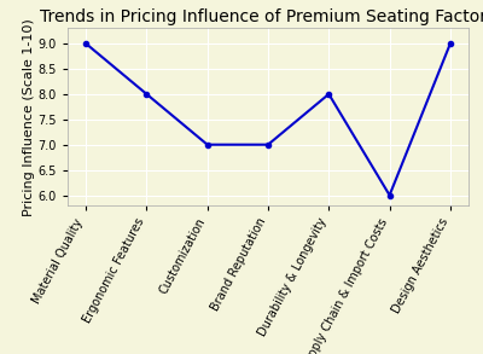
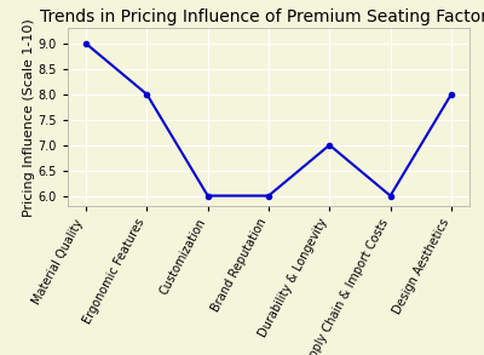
Customization: 7 -> 6
Brand Reputation: 7 -> 6
Durability & Longevity: 8 -> 7
Design Aesthetics: 9 -> 8
